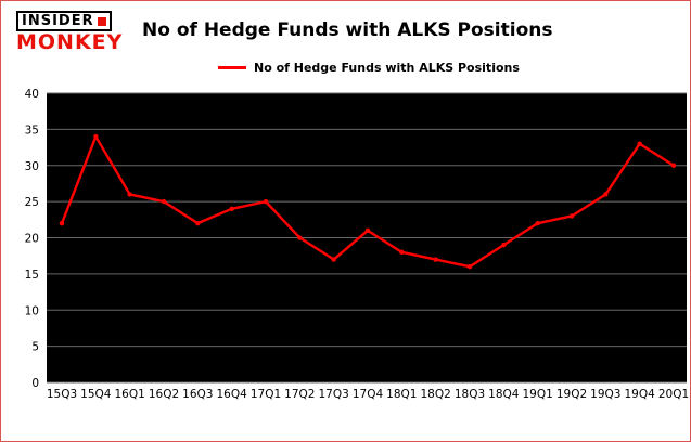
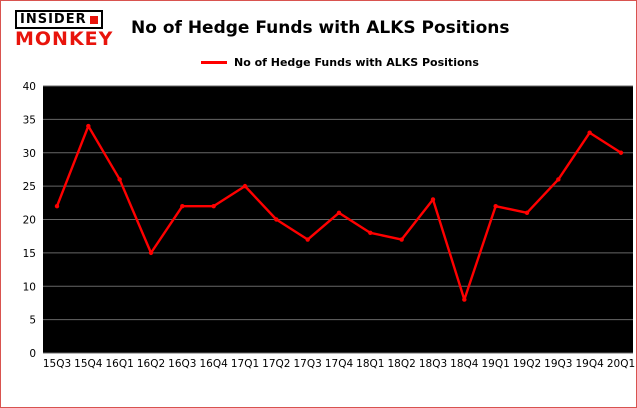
16Q2: 25 -> 15
16Q4: 24 -> 22
18Q3: 16 -> 23
18Q4: 19 -> 8
19Q2: 23 -> 21
